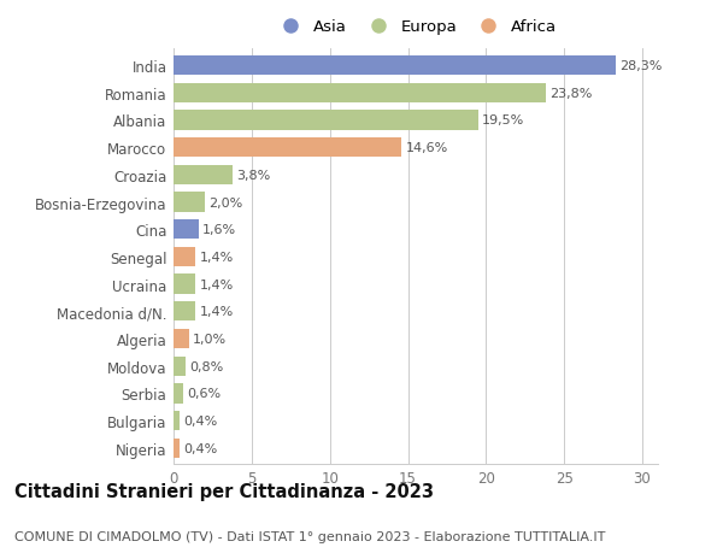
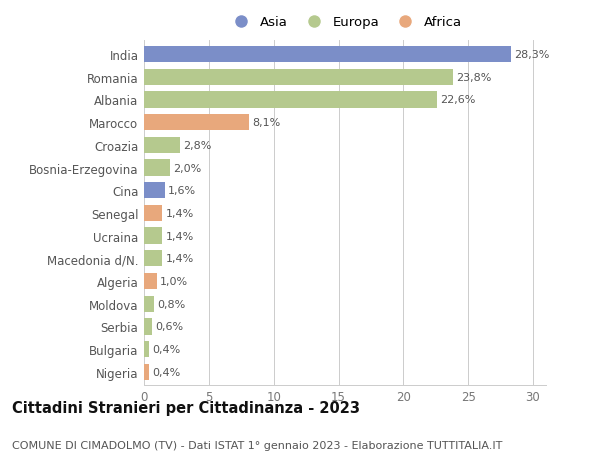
Albania: 19,5% -> 22,6%
Marocco: 14,6% -> 8,1%
Croazia: 3,8% -> 2,8%
